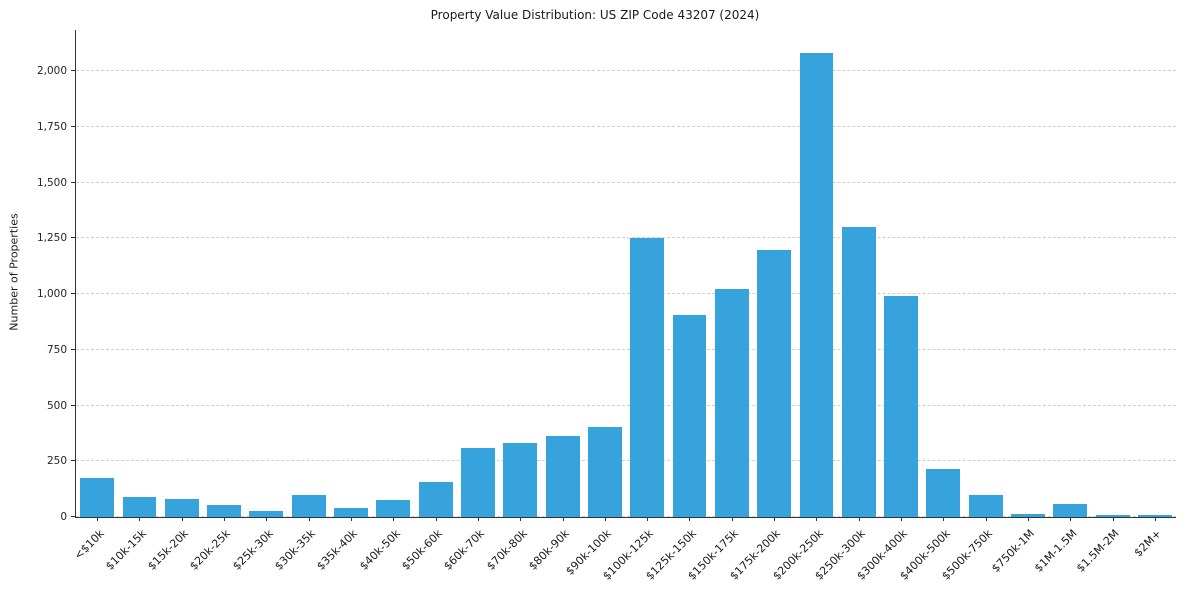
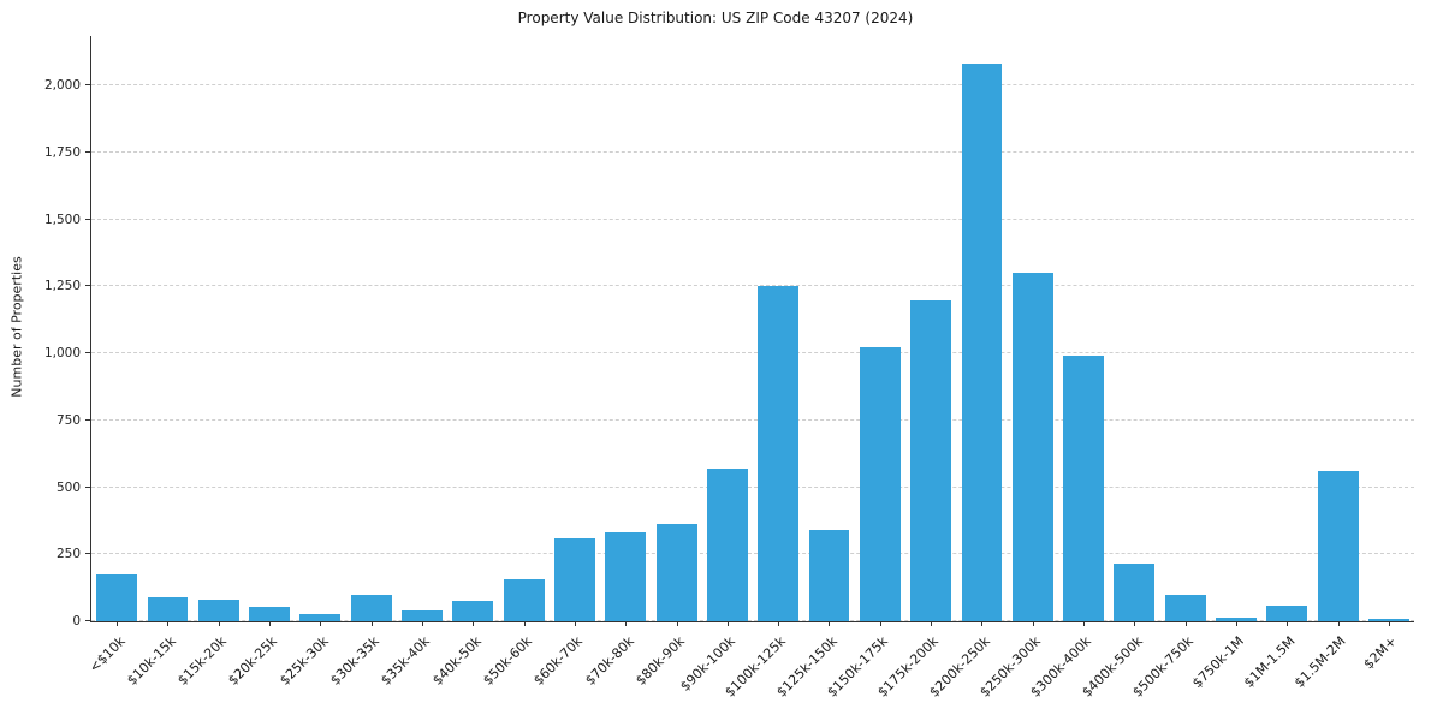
$90k-100k: 400 -> 570
$125k-150k: 900 -> 340
$1.5M-2M: 10 -> 560
